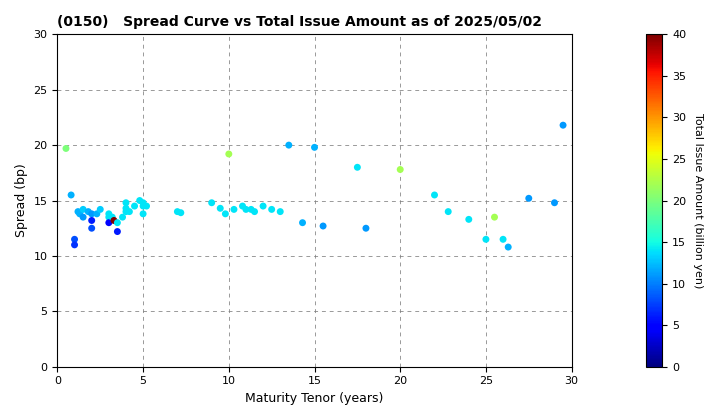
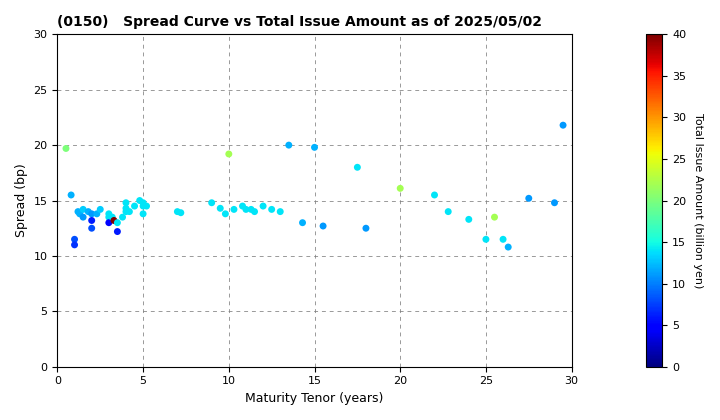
20: 17.8 -> 16.1
